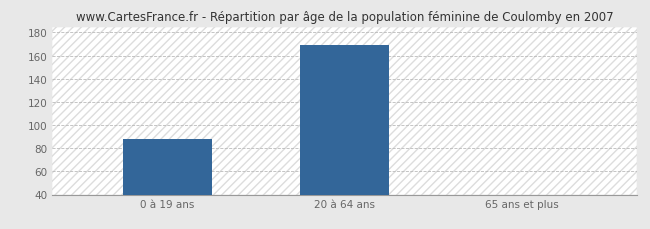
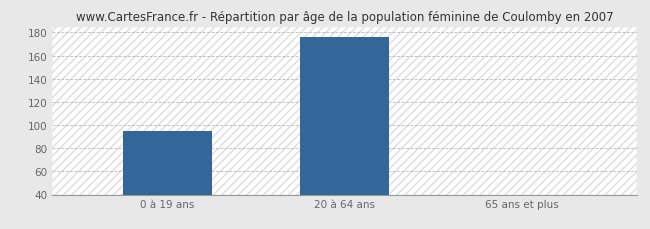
0 à 19 ans: 88 -> 95
20 à 64 ans: 169 -> 176
